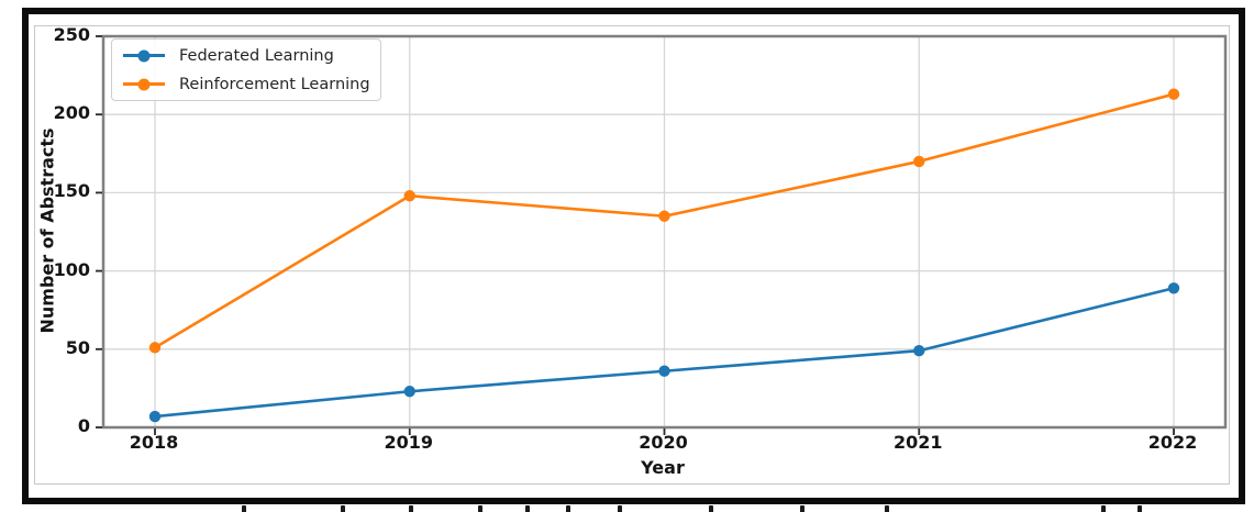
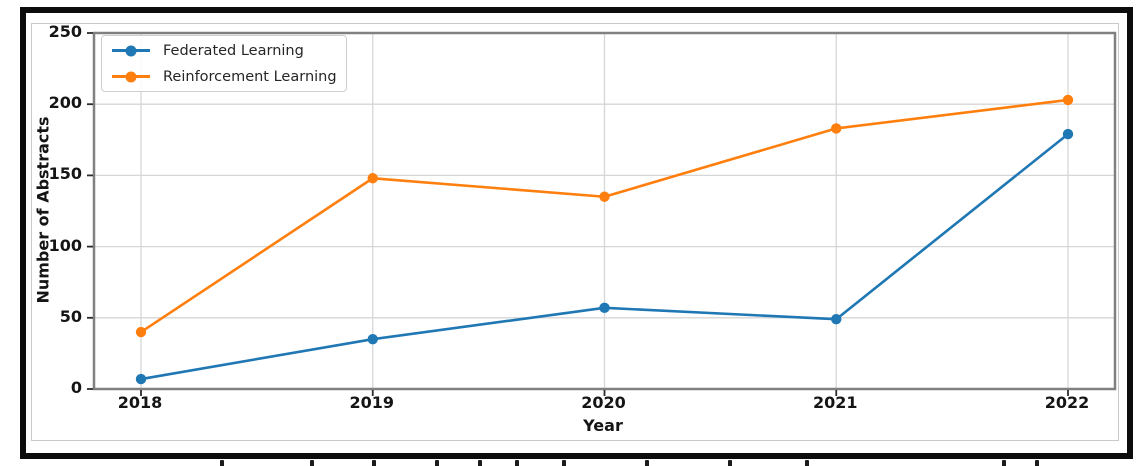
Reinforcement Learning/2018: 51 -> 40
Federated Learning/2019: 23 -> 35
Federated Learning/2020: 36 -> 57
Reinforcement Learning/2021: 170 -> 183
Federated Learning/2022: 89 -> 179
Reinforcement Learning/2022: 213 -> 203
